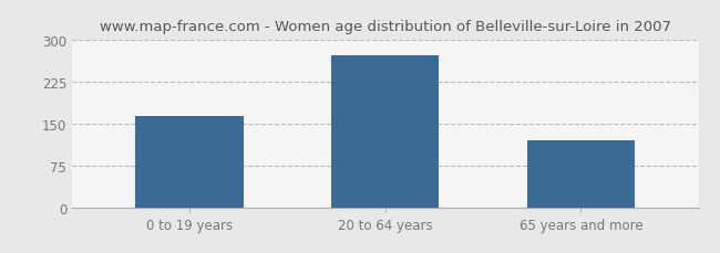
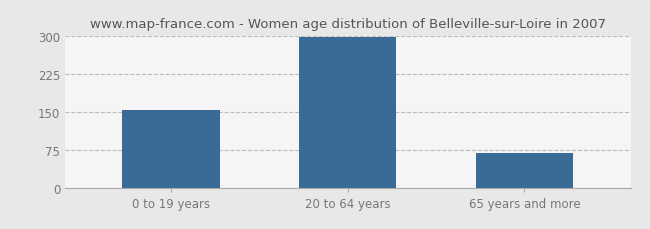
0 to 19 years: 164 -> 153
20 to 64 years: 272 -> 297
65 years and more: 120 -> 68
